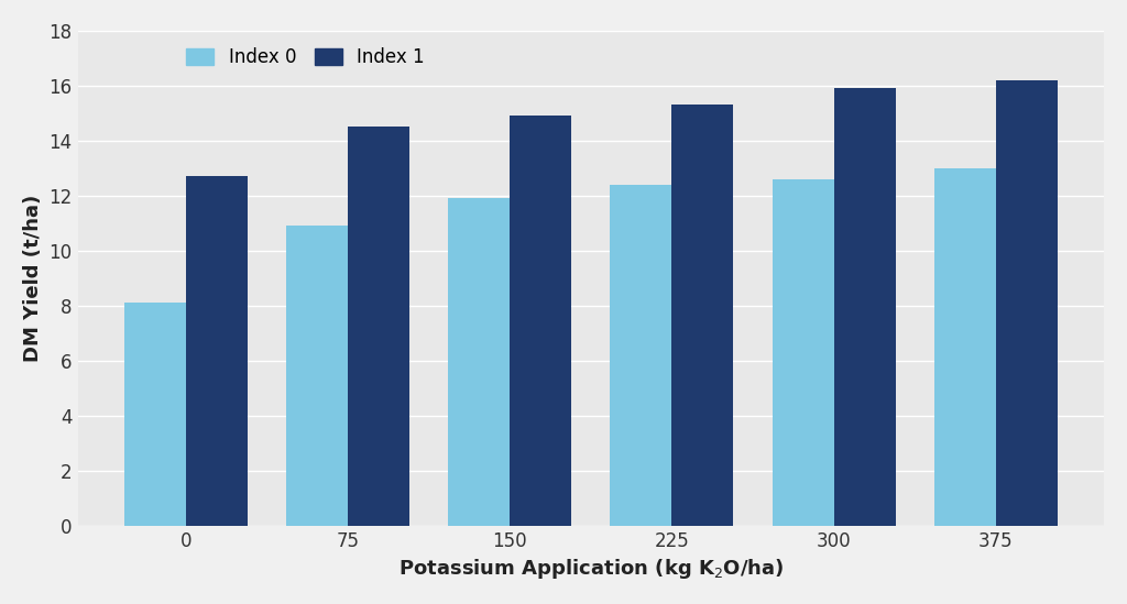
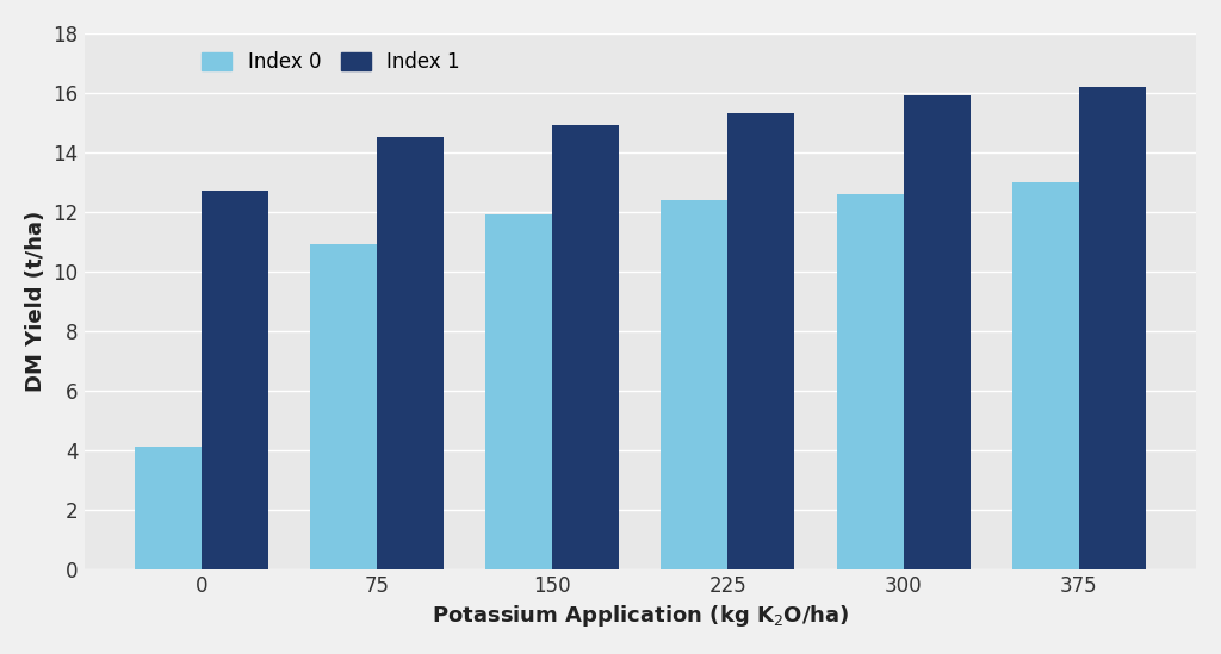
Index 0/0: 8.1 -> 4.1
